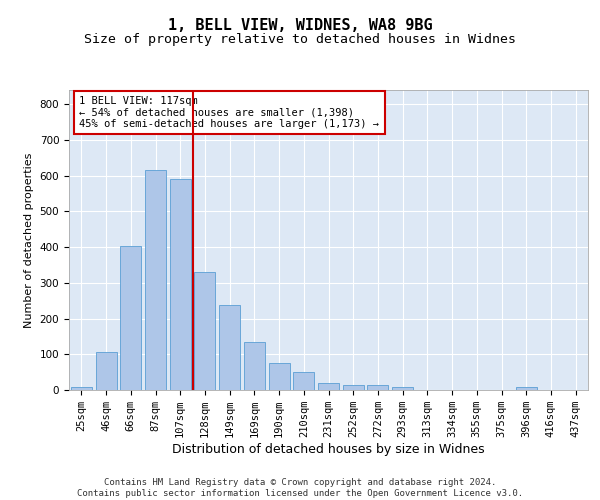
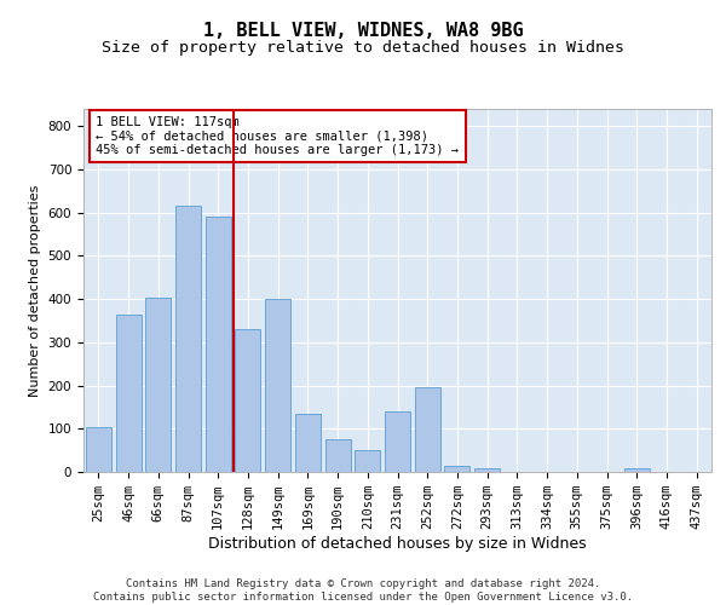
25sqm: 8 -> 105
46sqm: 107 -> 365
149sqm: 238 -> 400
231sqm: 21 -> 140
252sqm: 14 -> 195
